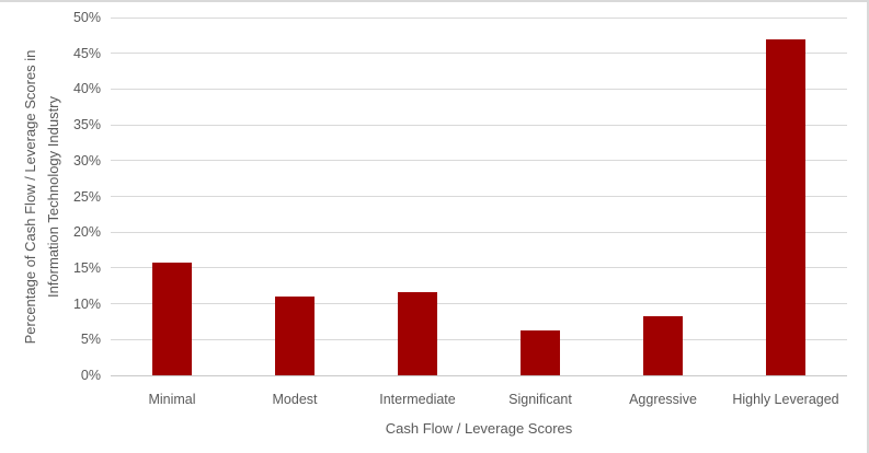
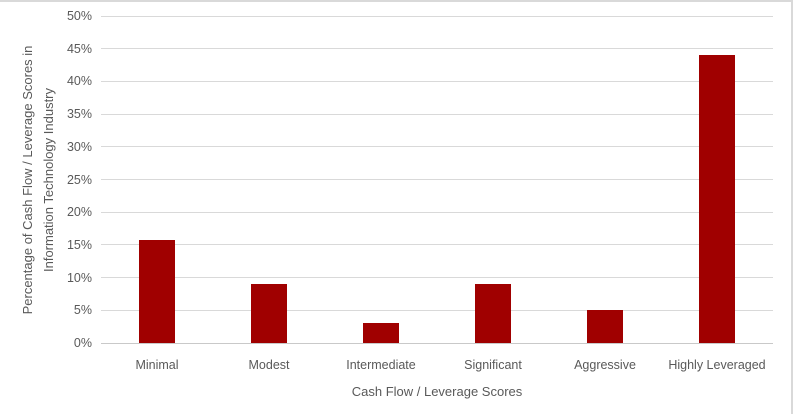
Modest: 11% -> 9%
Intermediate: 12% -> 3%
Significant: 6% -> 9%
Aggressive: 8% -> 5%
Highly Leveraged: 47% -> 44%
